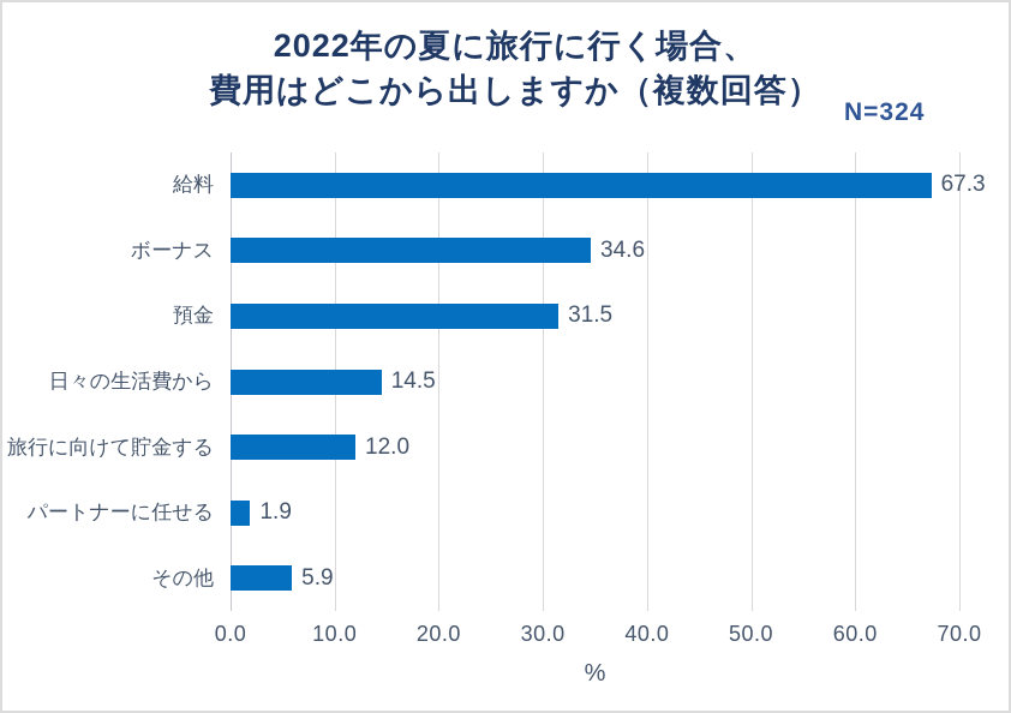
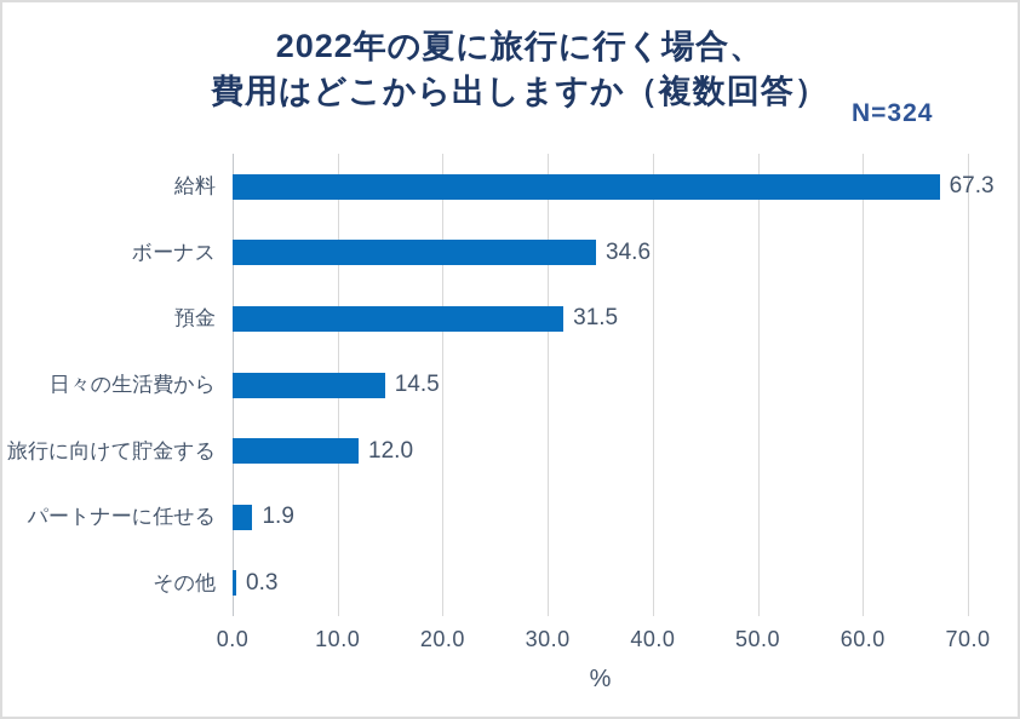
その他: 5.9 -> 0.3
